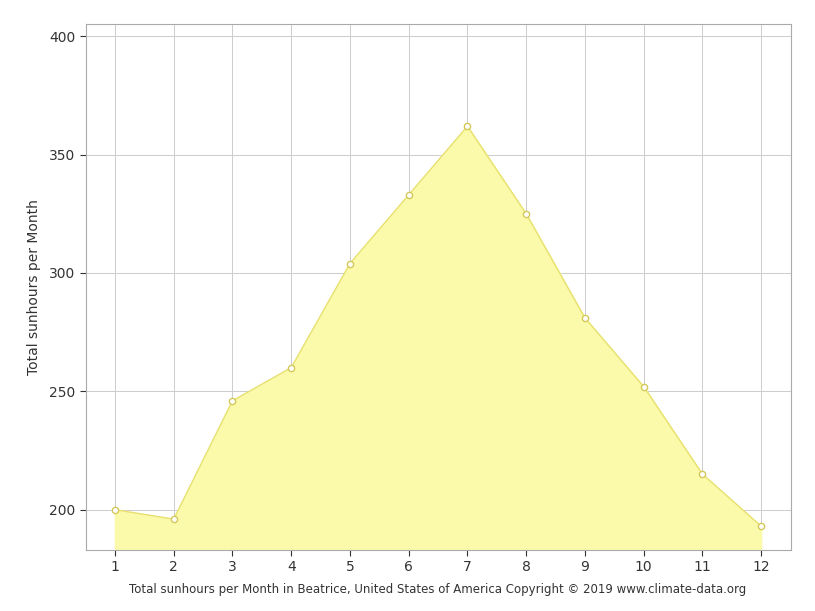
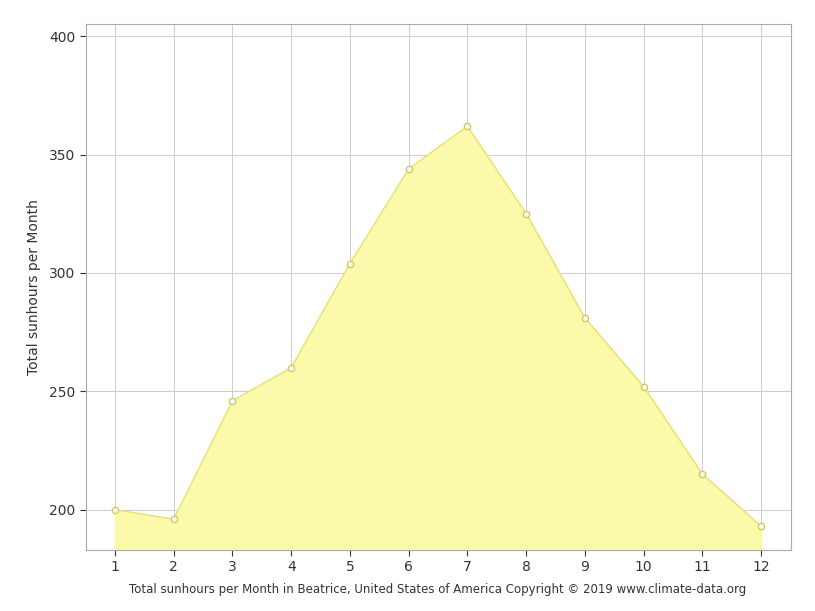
6: 333 -> 344
